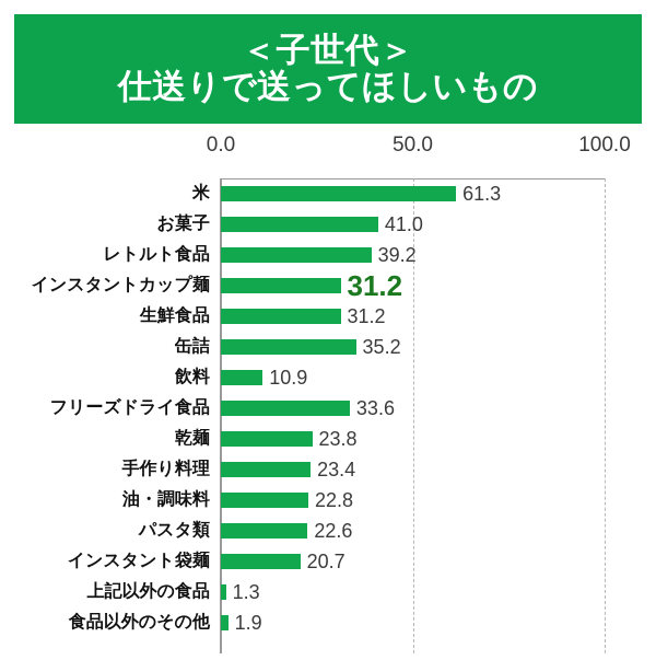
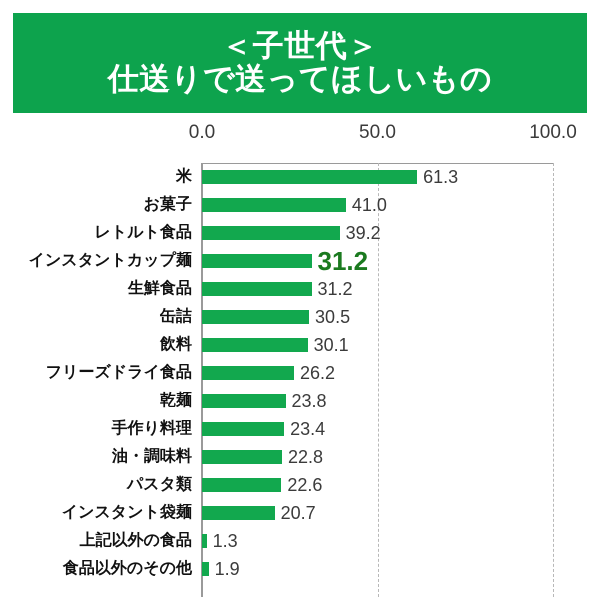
缶詰: 35.2 -> 30.5
飲料: 10.9 -> 30.1
フリーズドライ食品: 33.6 -> 26.2
